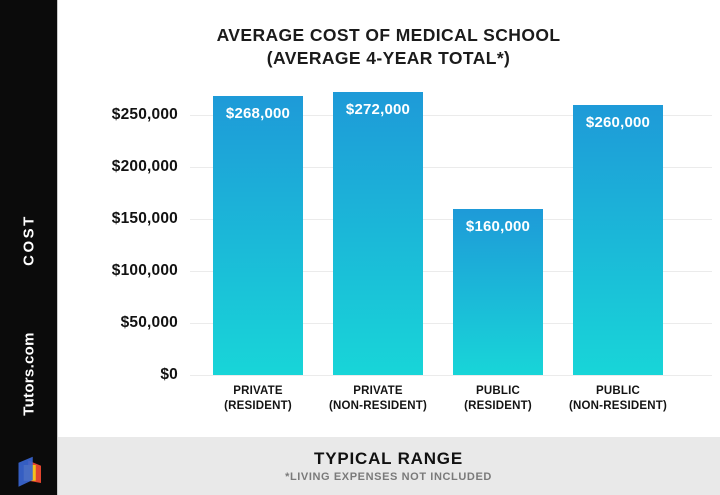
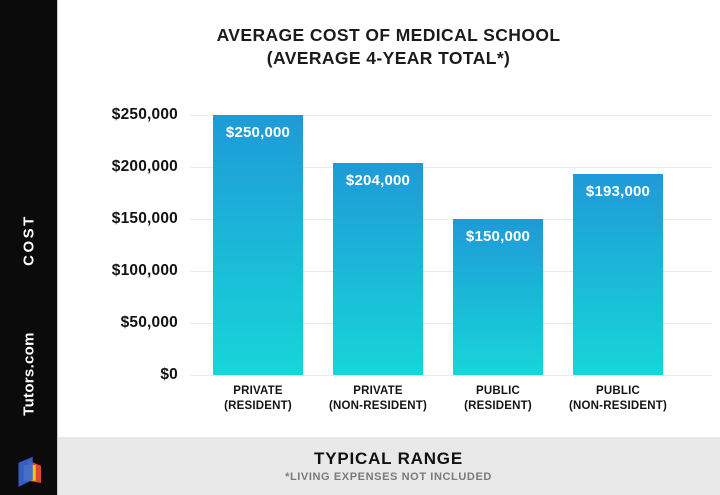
PRIVATE (RESIDENT): $268,000 -> $250,000
PRIVATE (NON-RESIDENT): $272,000 -> $204,000
PUBLIC (RESIDENT): $160,000 -> $150,000
PUBLIC (NON-RESIDENT): $260,000 -> $193,000
